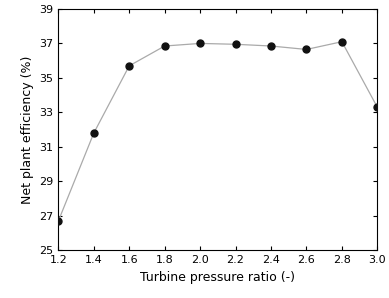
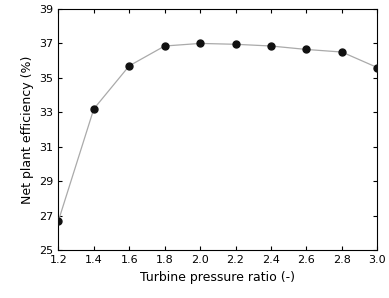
1.4: 31.8 -> 33.2
2.8: 37.1 -> 36.5
3.0: 33.3 -> 35.6
